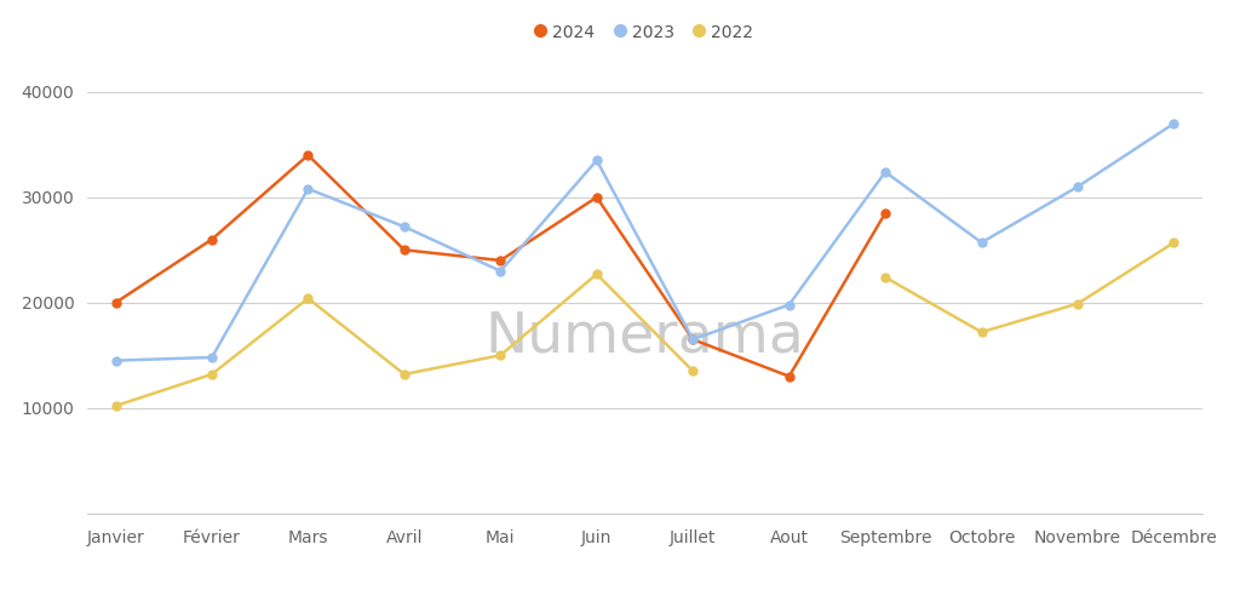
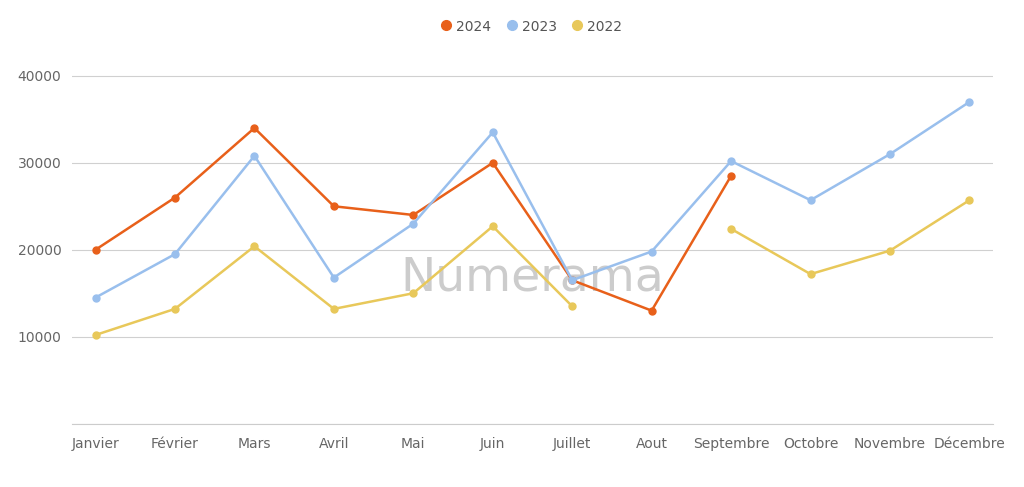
2023/Février: 14800 -> 19500
2023/Avril: 27200 -> 16800
2023/Septembre: 32400 -> 30200
